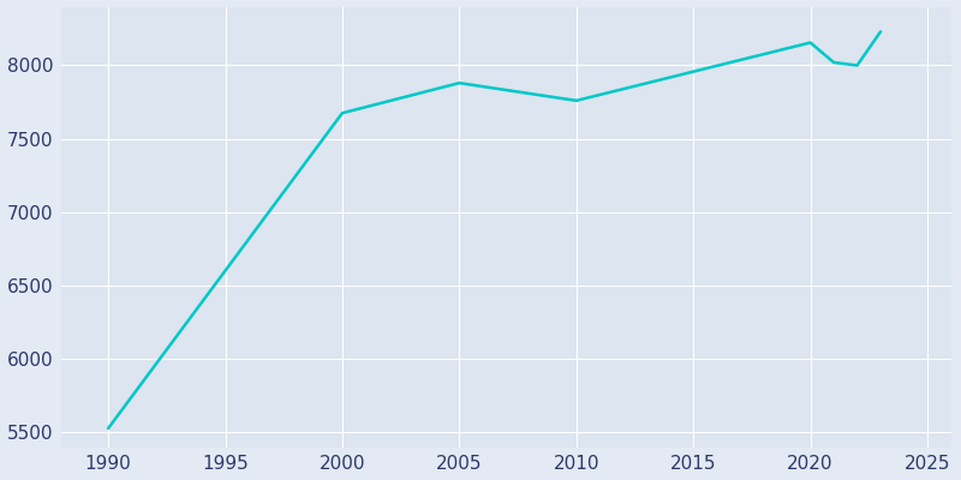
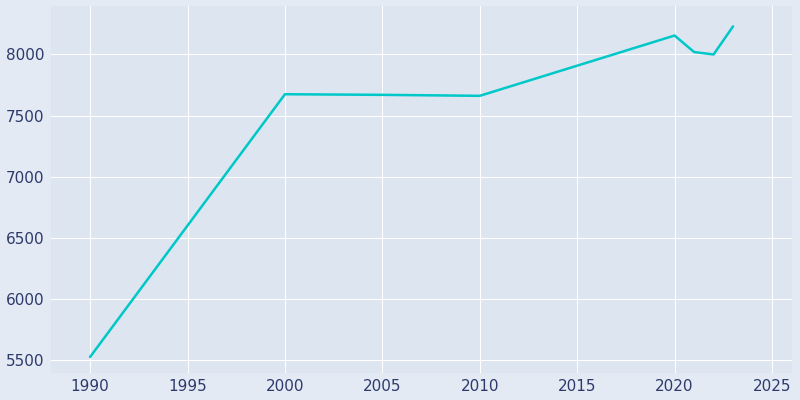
2005: 7880 -> 7670
2010: 7760 -> 7660
